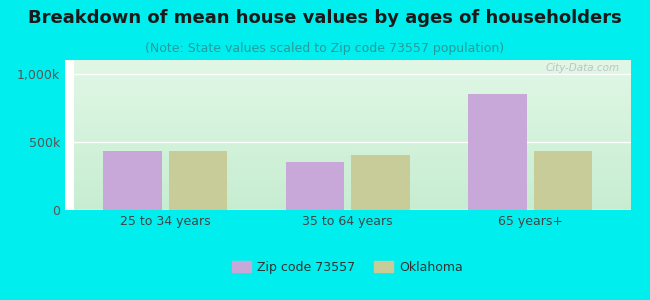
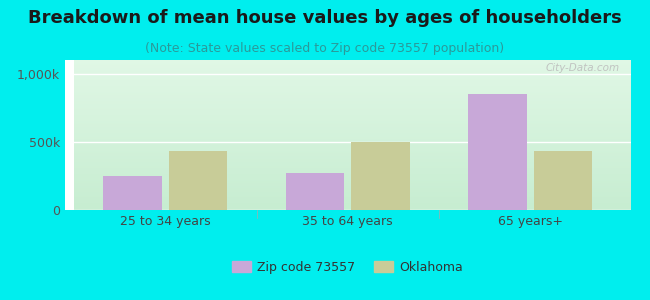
Zip code 73557/25 to 34 years: 430k -> 250k
Zip code 73557/35 to 64 years: 350k -> 270k
Oklahoma/35 to 64 years: 400k -> 500k
